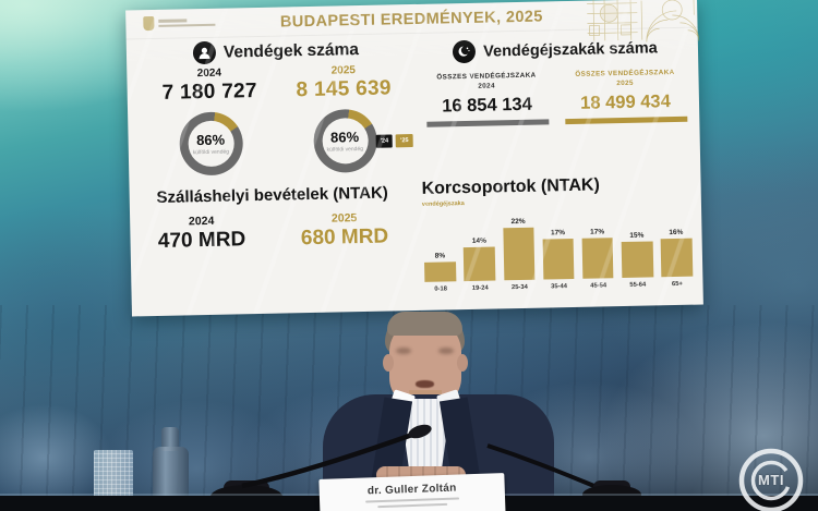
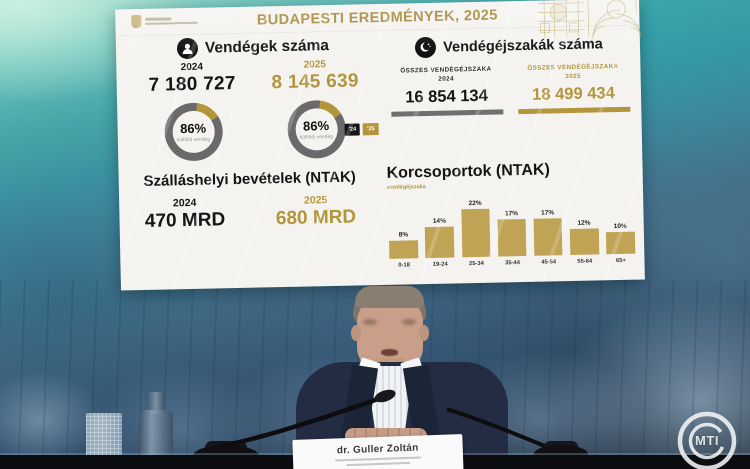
Korcsoportok (NTAK)/55-64: 15% -> 12%
Korcsoportok (NTAK)/65+: 16% -> 10%
